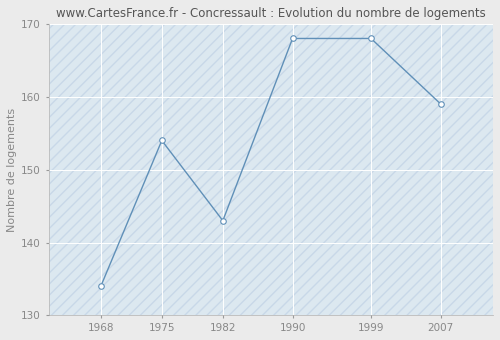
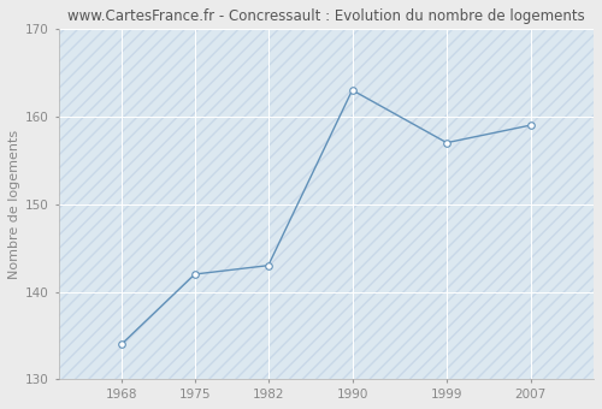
1975: 154 -> 142
1990: 168 -> 163
1999: 168 -> 157
